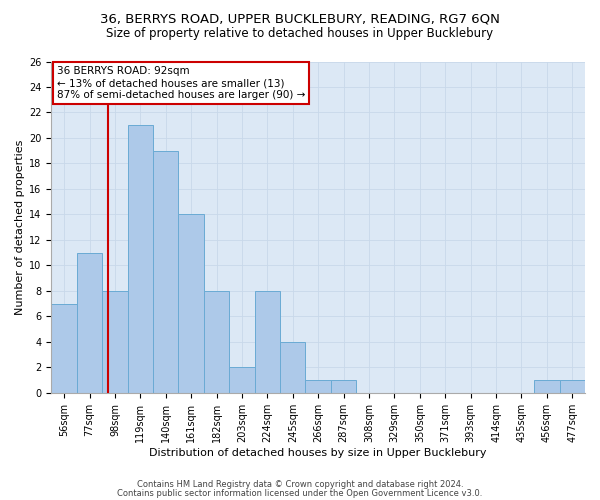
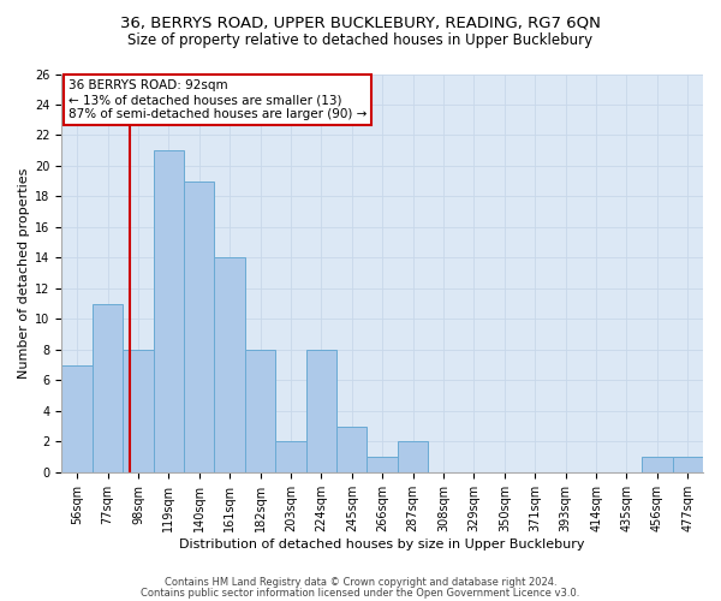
245sqm: 4 -> 3
287sqm: 1 -> 2
